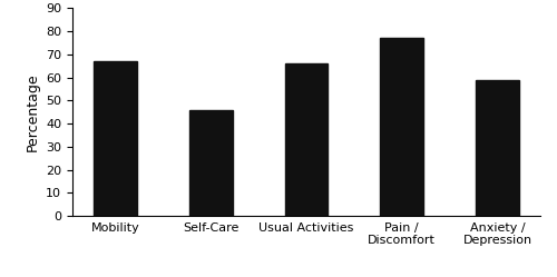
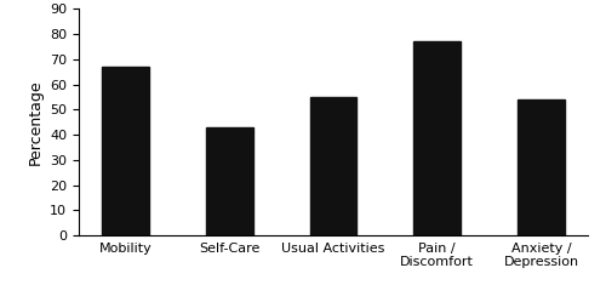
Self-Care: 46 -> 43
Usual Activities: 66 -> 55
Anxiety / Depression: 59 -> 54
